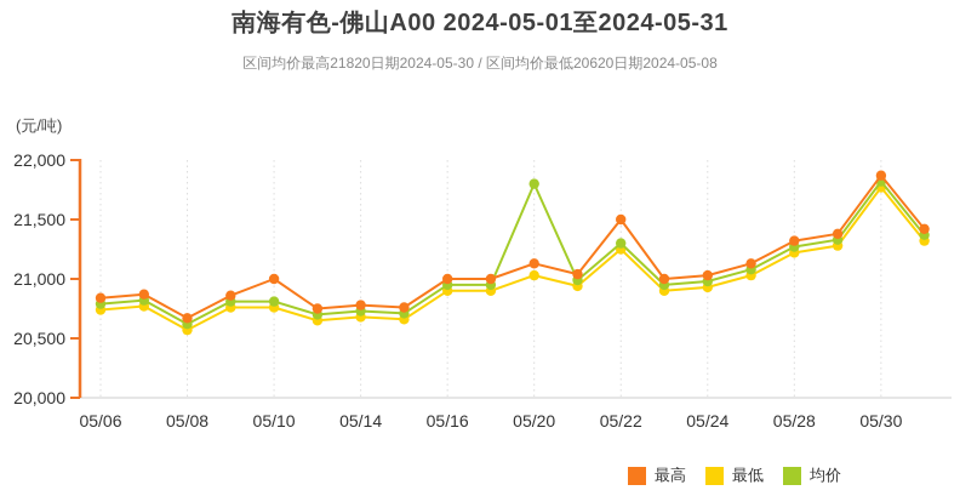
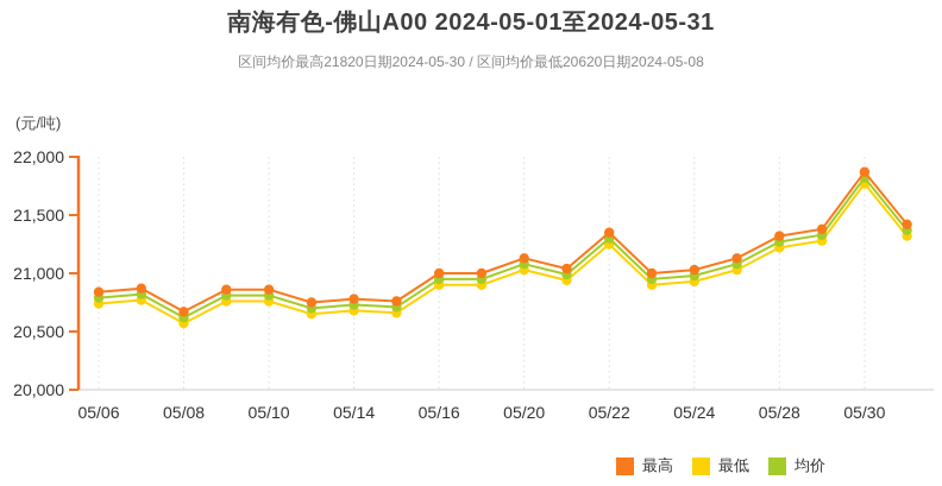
最高/05/10: 21000 -> 20900
均价/05/20: 21800 -> 21100
最高/05/22: 21500 -> 21400
